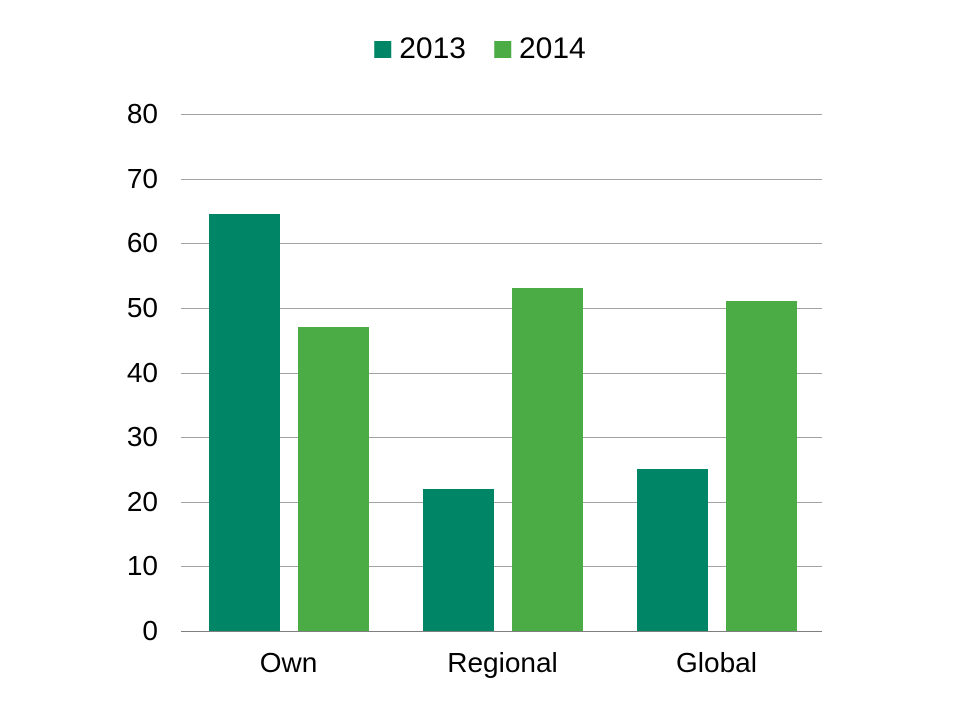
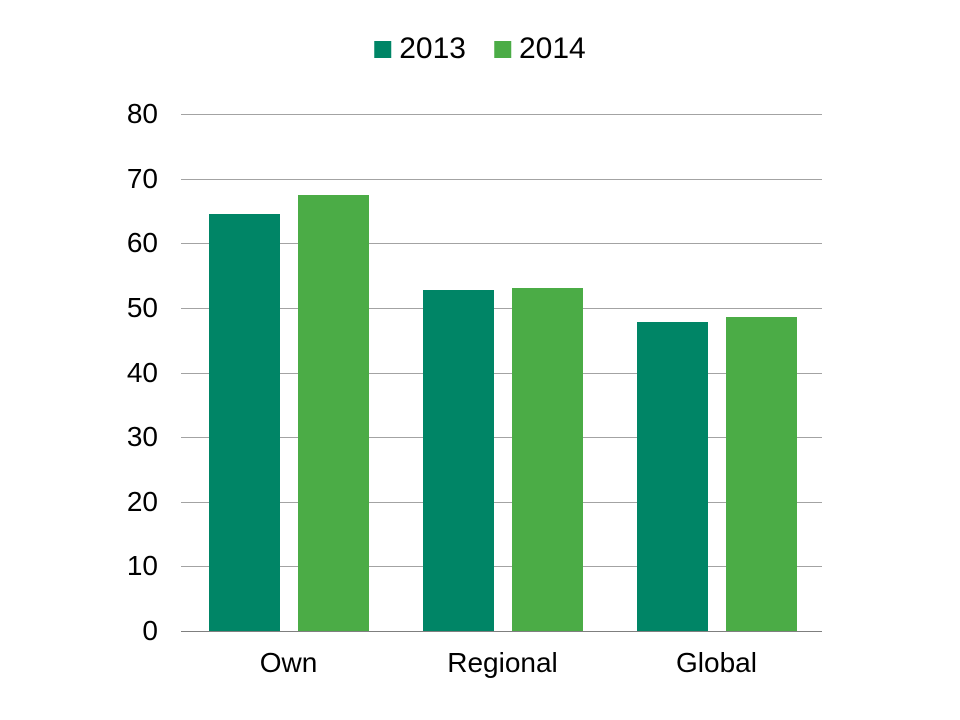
2014/Own: 47 -> 68
2013/Regional: 22 -> 53
2013/Global: 25 -> 48
2014/Global: 51 -> 49
